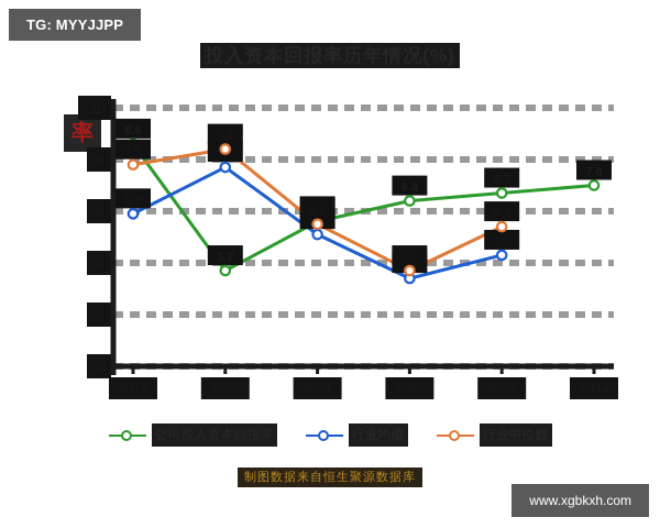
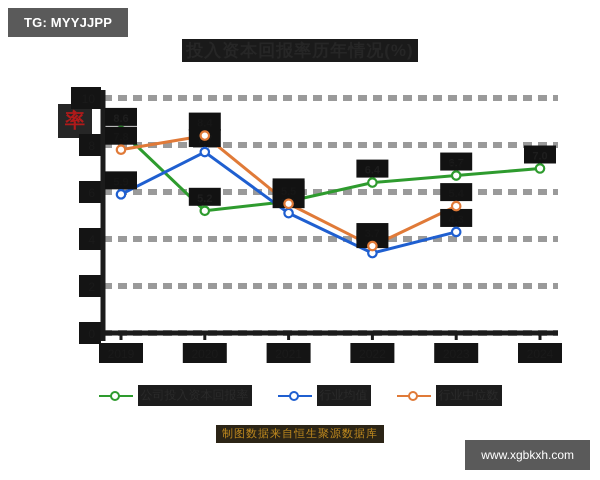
公司投入资本回报率/2020: 3.7 -> 5.2
